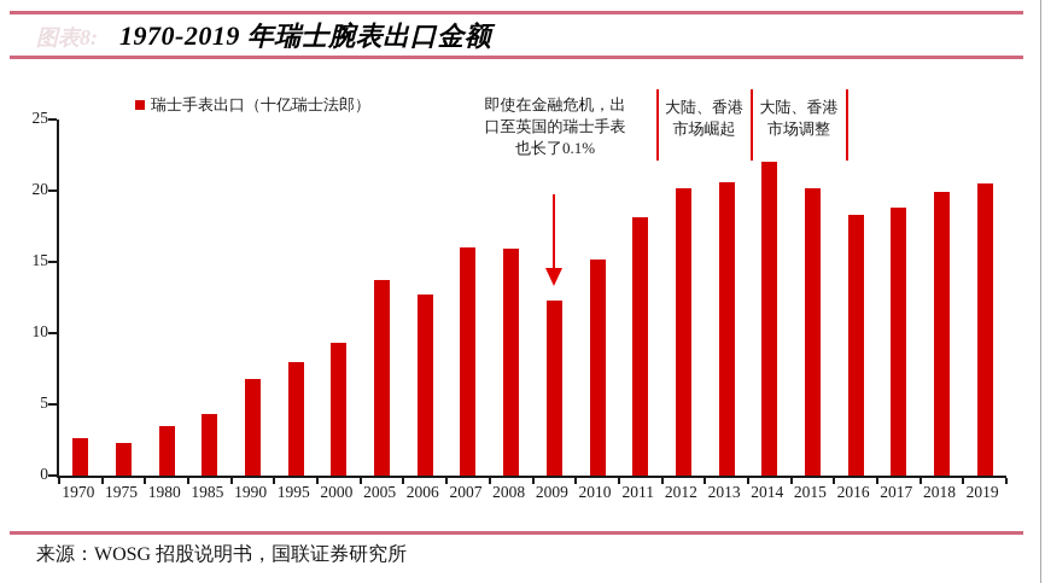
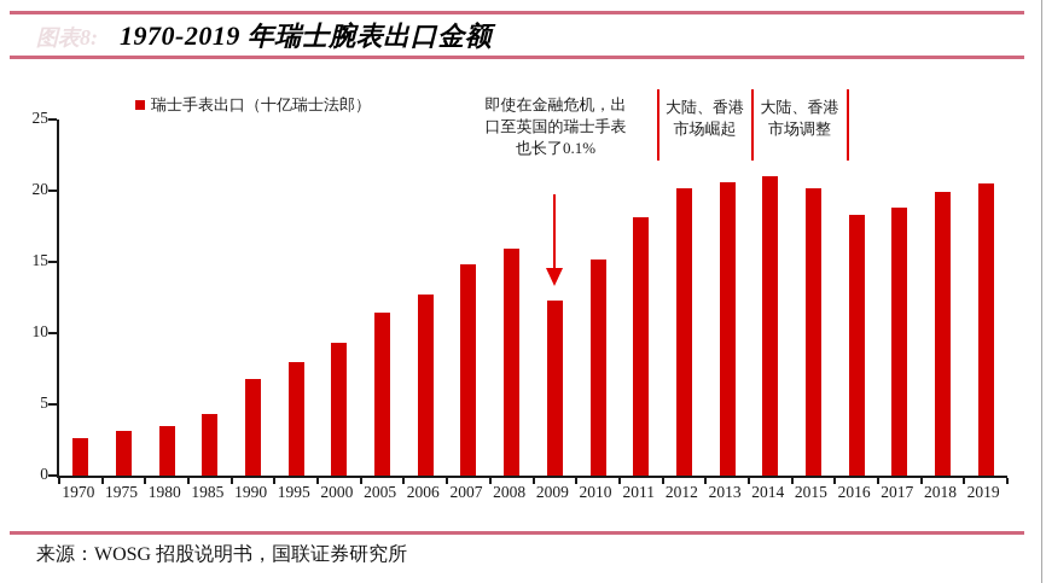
1975: 2.3 -> 3.1
2005: 13.7 -> 11.4
2007: 16.0 -> 14.8
2014: 22.0 -> 21.0
